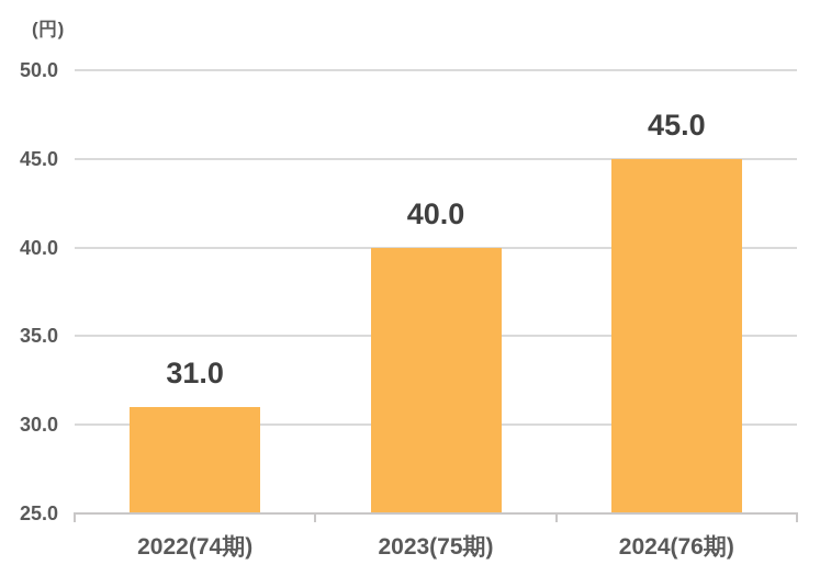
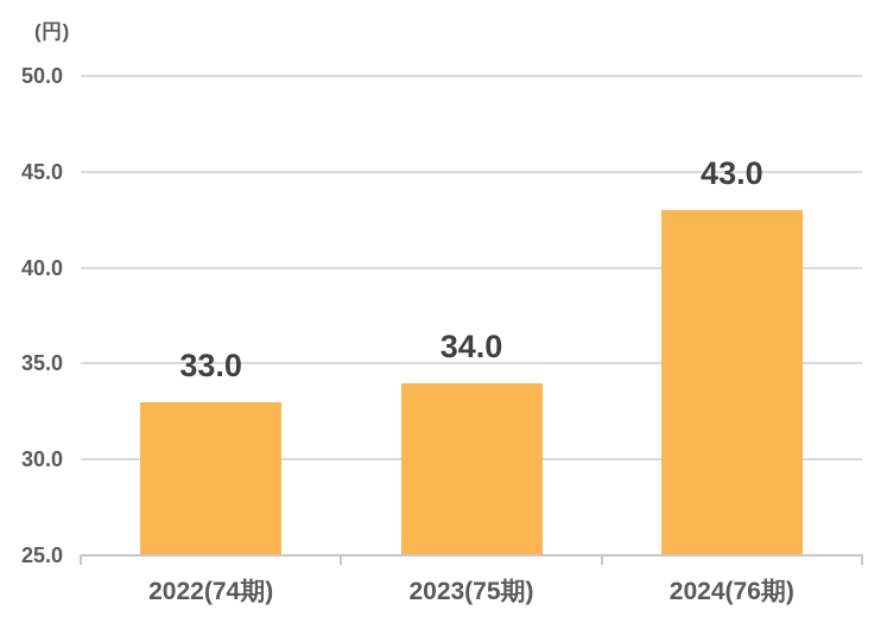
2022(74期): 31.0 -> 33.0
2023(75期): 40.0 -> 34.0
2024(76期): 45.0 -> 43.0
